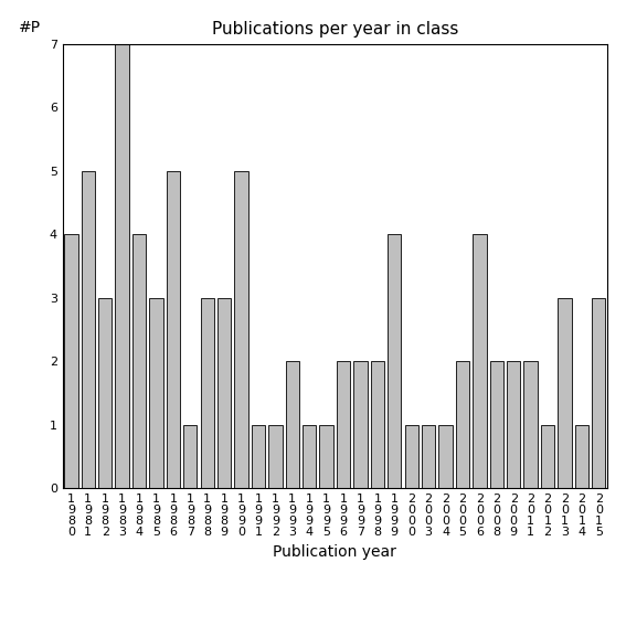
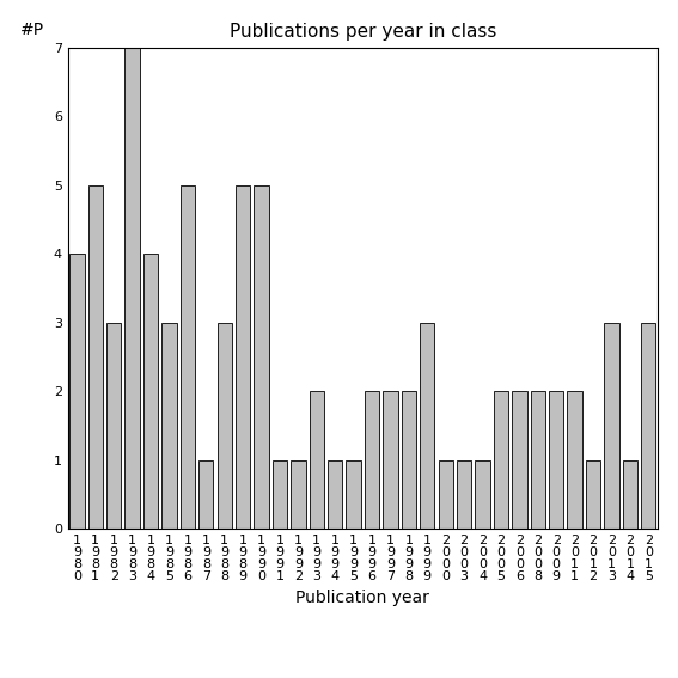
1 9 8 9: 3 -> 5
1 9 9 9: 4 -> 3
2 0 0 6: 4 -> 2
